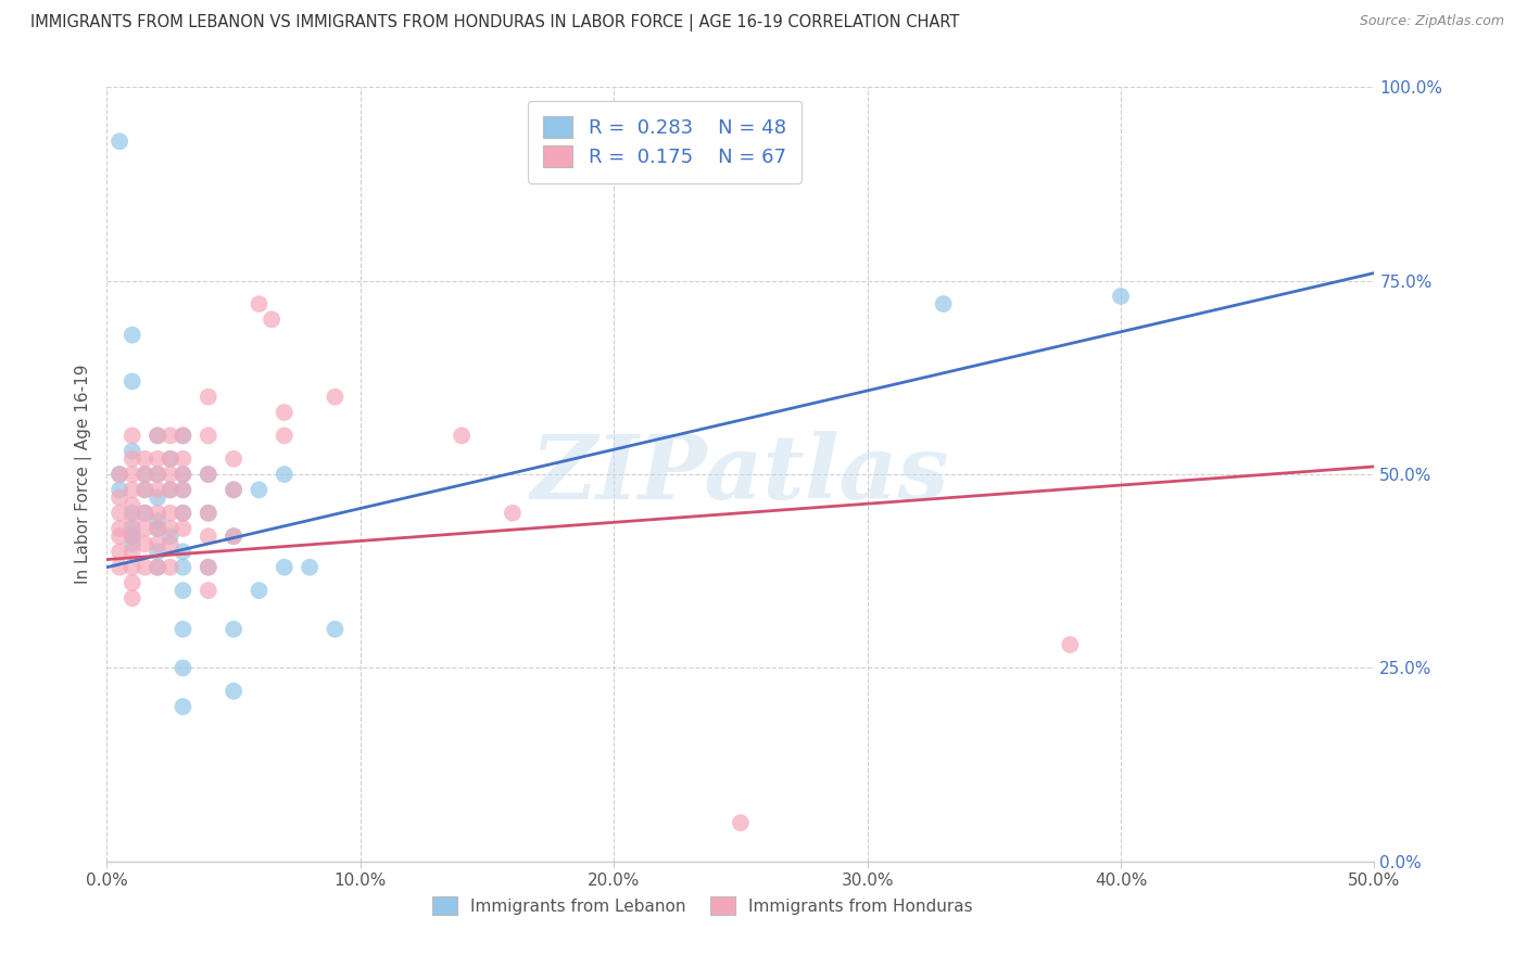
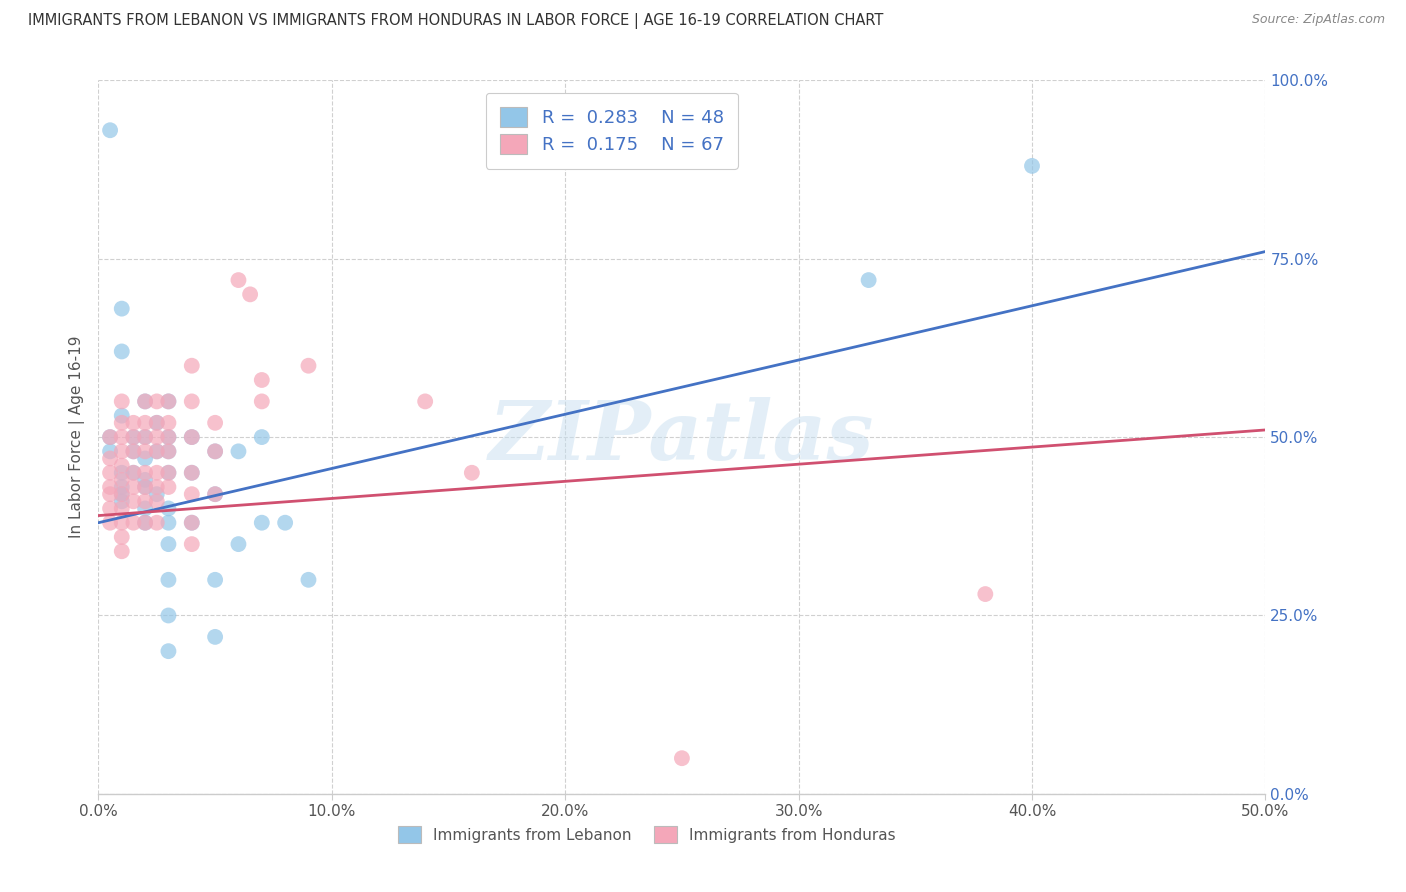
Immigrants from Lebanon/40.0%: 73% -> 88%
